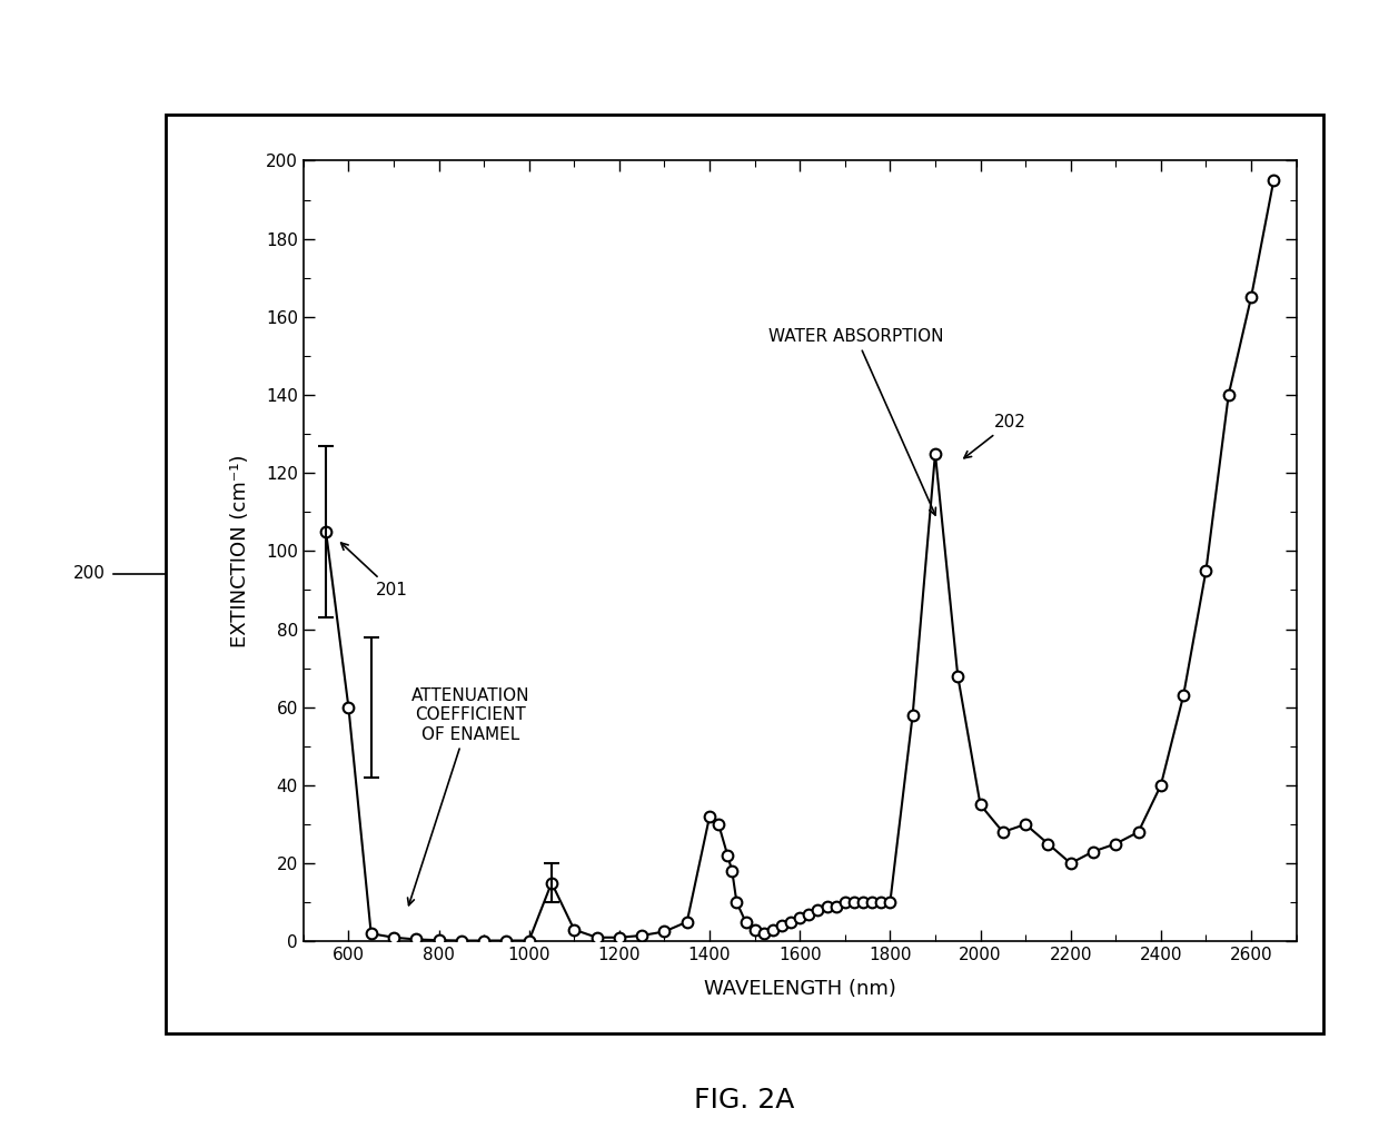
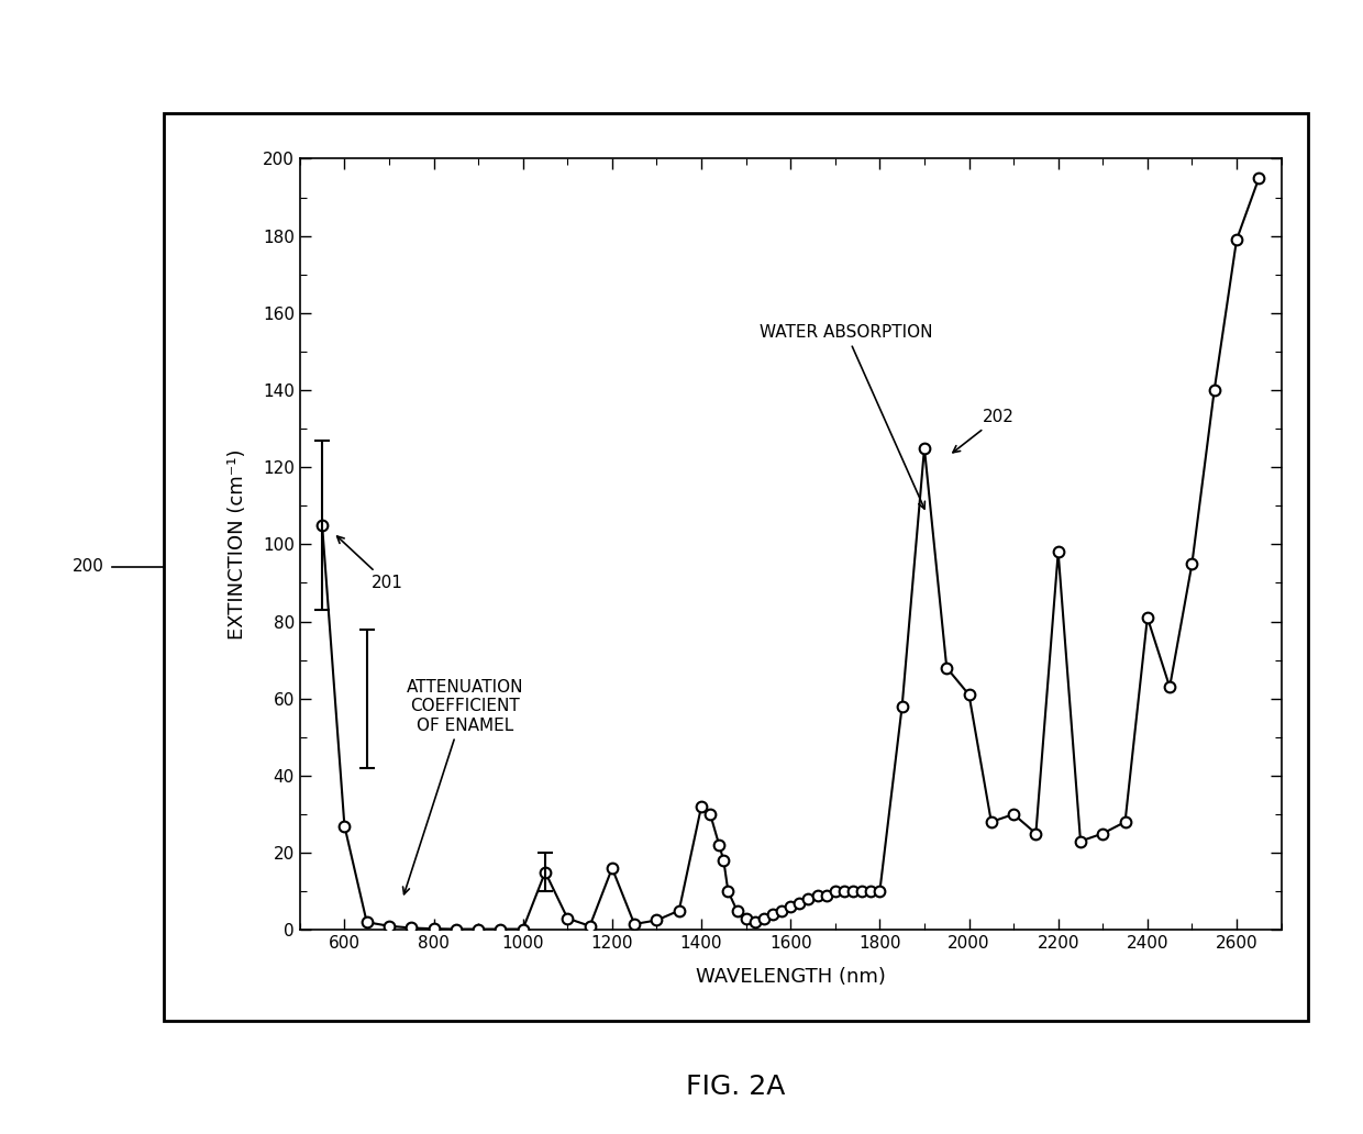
600: 60.0 -> 27.0
1200: 1.0 -> 16.0
2000: 35.0 -> 61.0
2200: 20.0 -> 98.0
2400: 40.0 -> 81.0
2600: 165.0 -> 179.0
